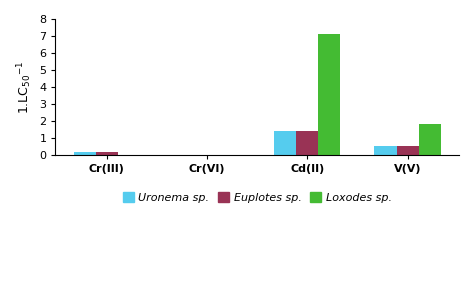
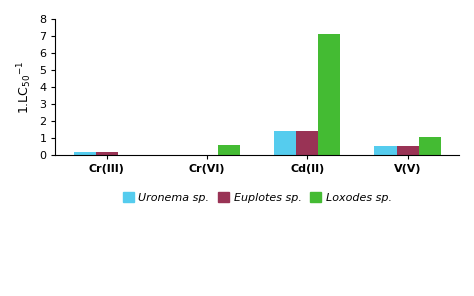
Loxodes sp./Cr(VI): 0.0 -> 0.6
Loxodes sp./V(V): 1.9 -> 1.1
